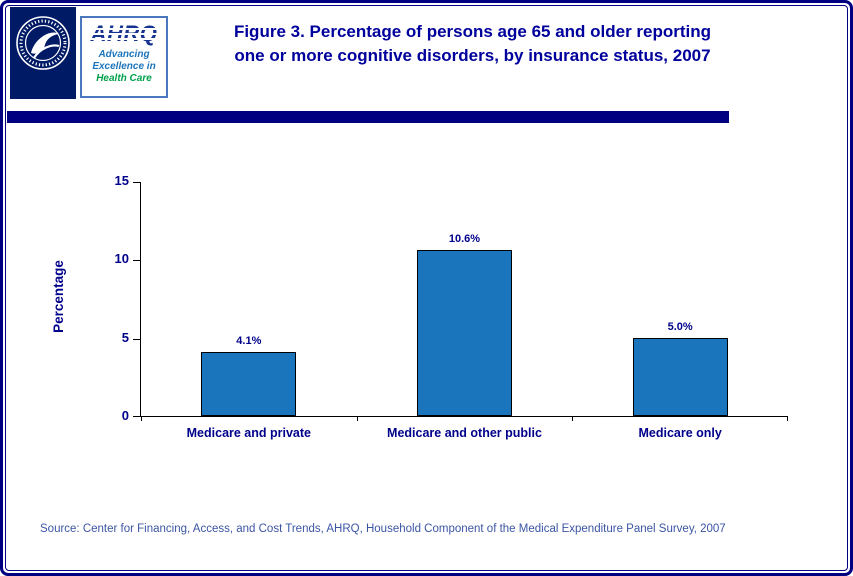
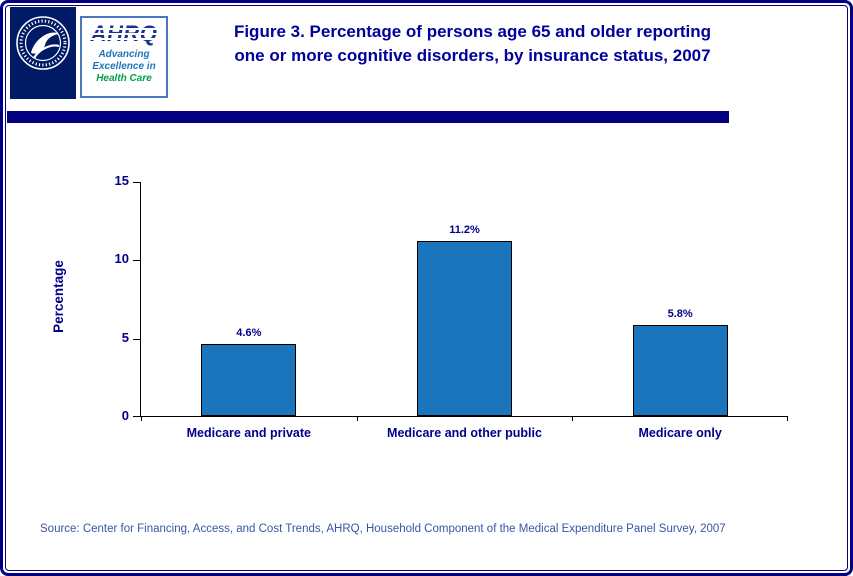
Medicare and private: 4.1% -> 4.6%
Medicare and other public: 10.6% -> 11.2%
Medicare only: 5.0% -> 5.8%
